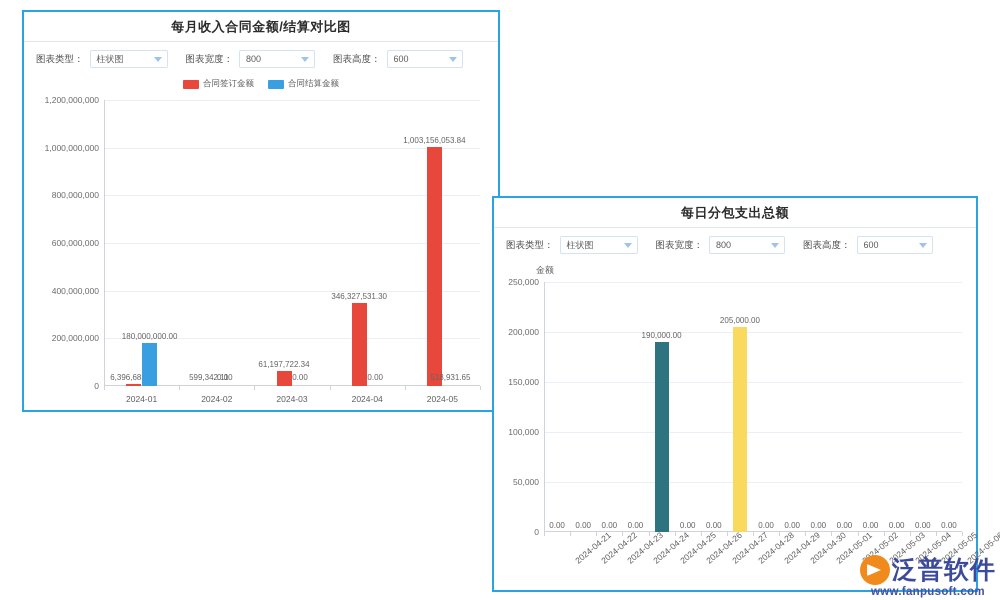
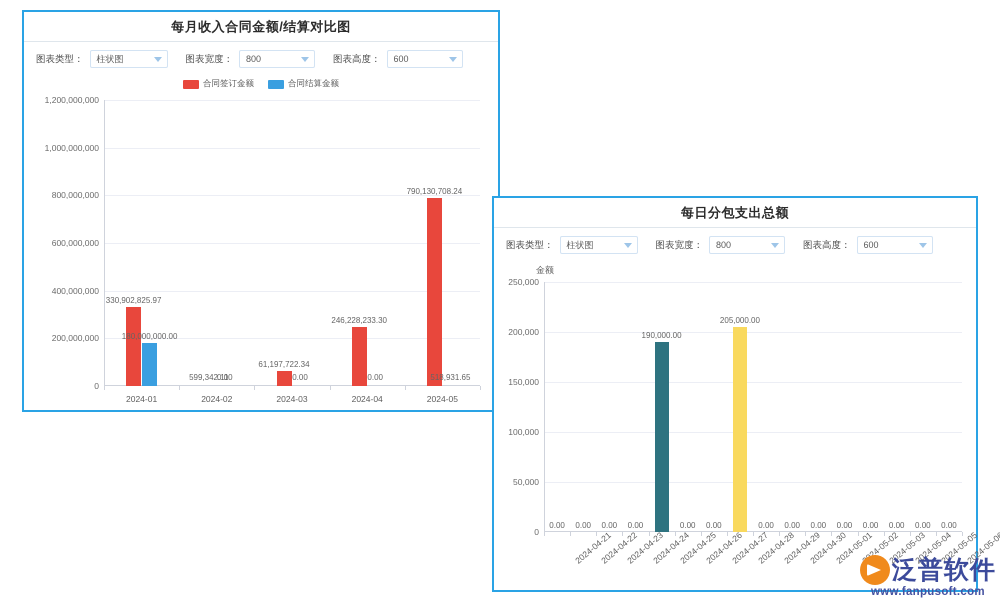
每月收入合同金额/结算对比图/合同签订金额/2024-01: 6,396,683.50 -> 330,902,825.97
每月收入合同金额/结算对比图/合同签订金额/2024-04: 346,327,531.30 -> 246,228,233.30
每月收入合同金额/结算对比图/合同签订金额/2024-05: 1,003,156,053.84 -> 790,130,708.24
